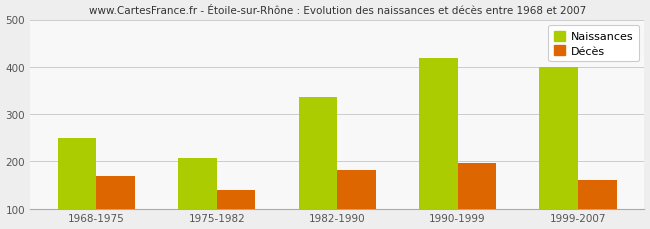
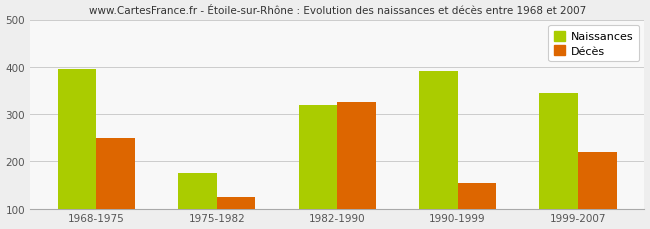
Naissances/1968-1975: 250 -> 395
Décès/1968-1975: 168 -> 250
Naissances/1975-1982: 207 -> 175
Décès/1975-1982: 140 -> 125
Naissances/1982-1990: 335 -> 320
Décès/1982-1990: 182 -> 325
Naissances/1990-1999: 418 -> 390
Décès/1990-1999: 197 -> 155
Naissances/1999-2007: 400 -> 345
Décès/1999-2007: 160 -> 220
